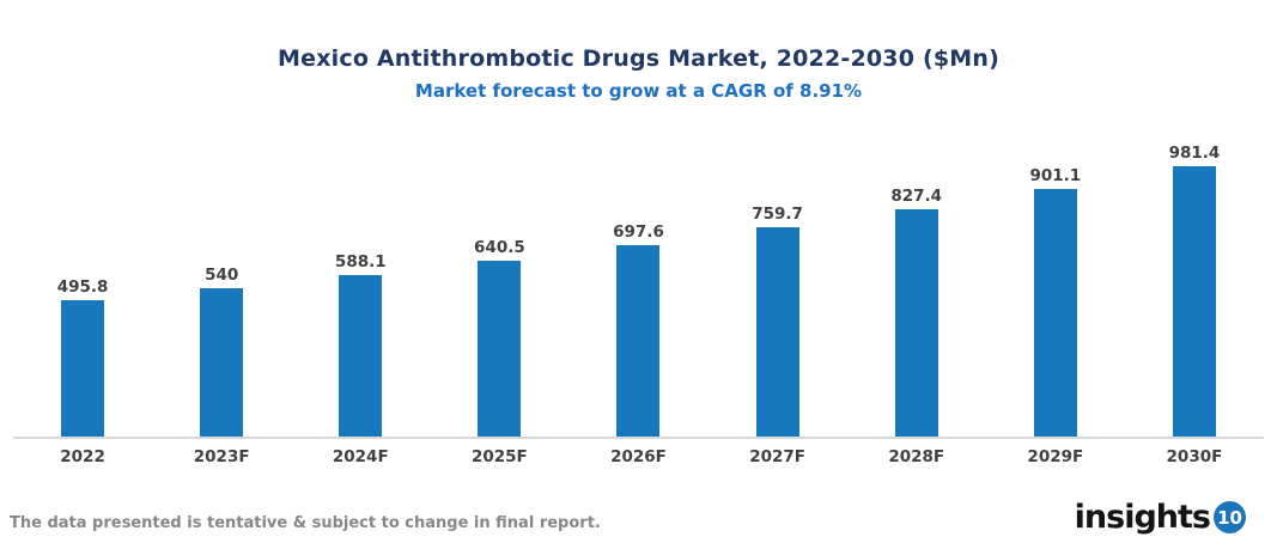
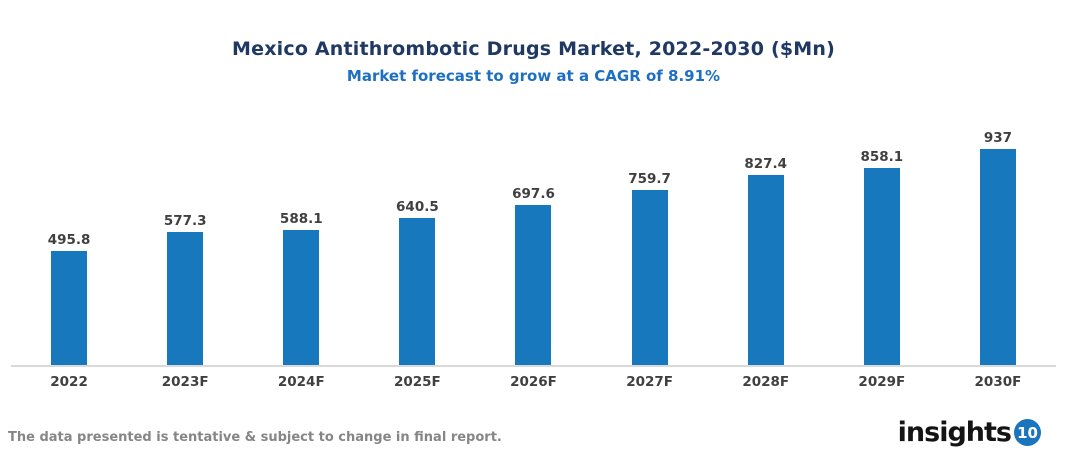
2023F: 540 -> 577.3
2029F: 901.1 -> 858.1
2030F: 981.4 -> 937
